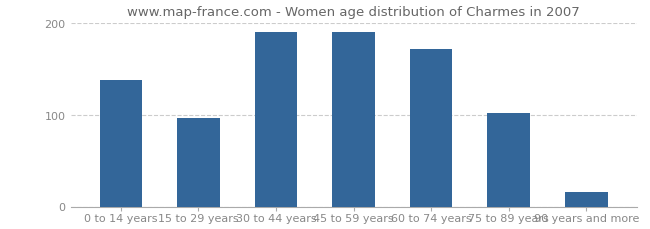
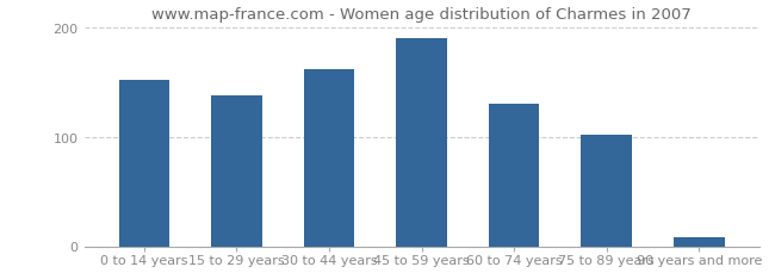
0 to 14 years: 138 -> 152
15 to 29 years: 96 -> 138
30 to 44 years: 190 -> 162
60 to 74 years: 172 -> 130
90 years and more: 16 -> 8
